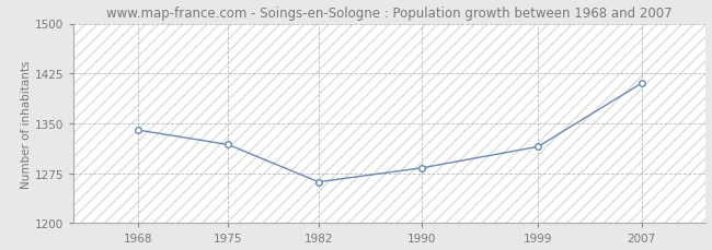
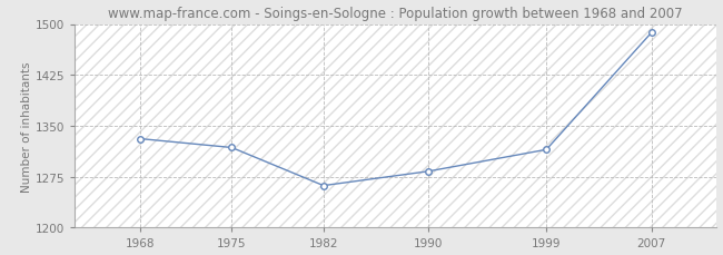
1968: 1340 -> 1331
2007: 1410 -> 1487
